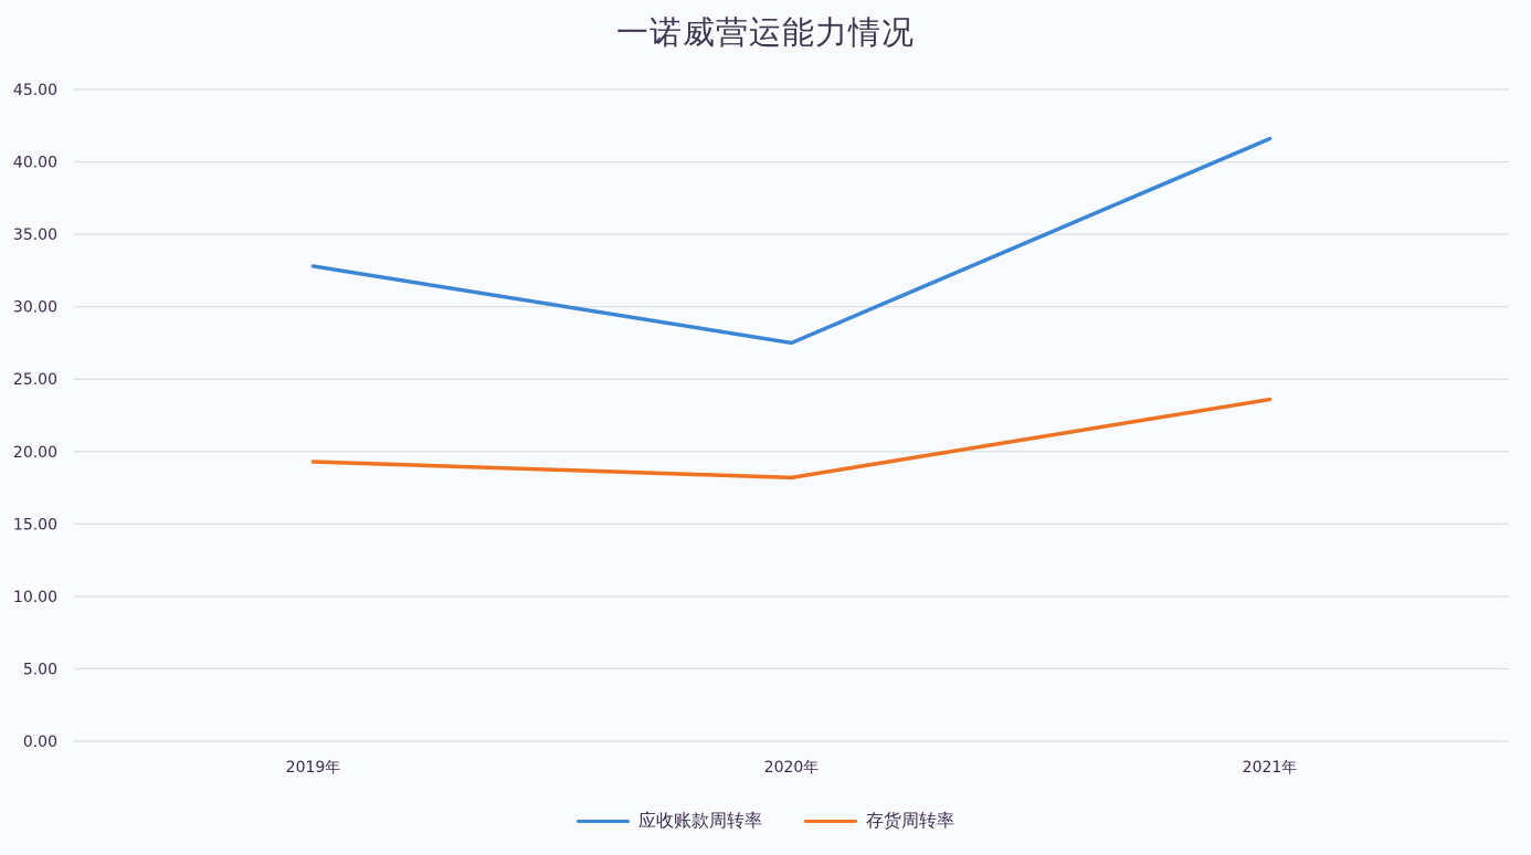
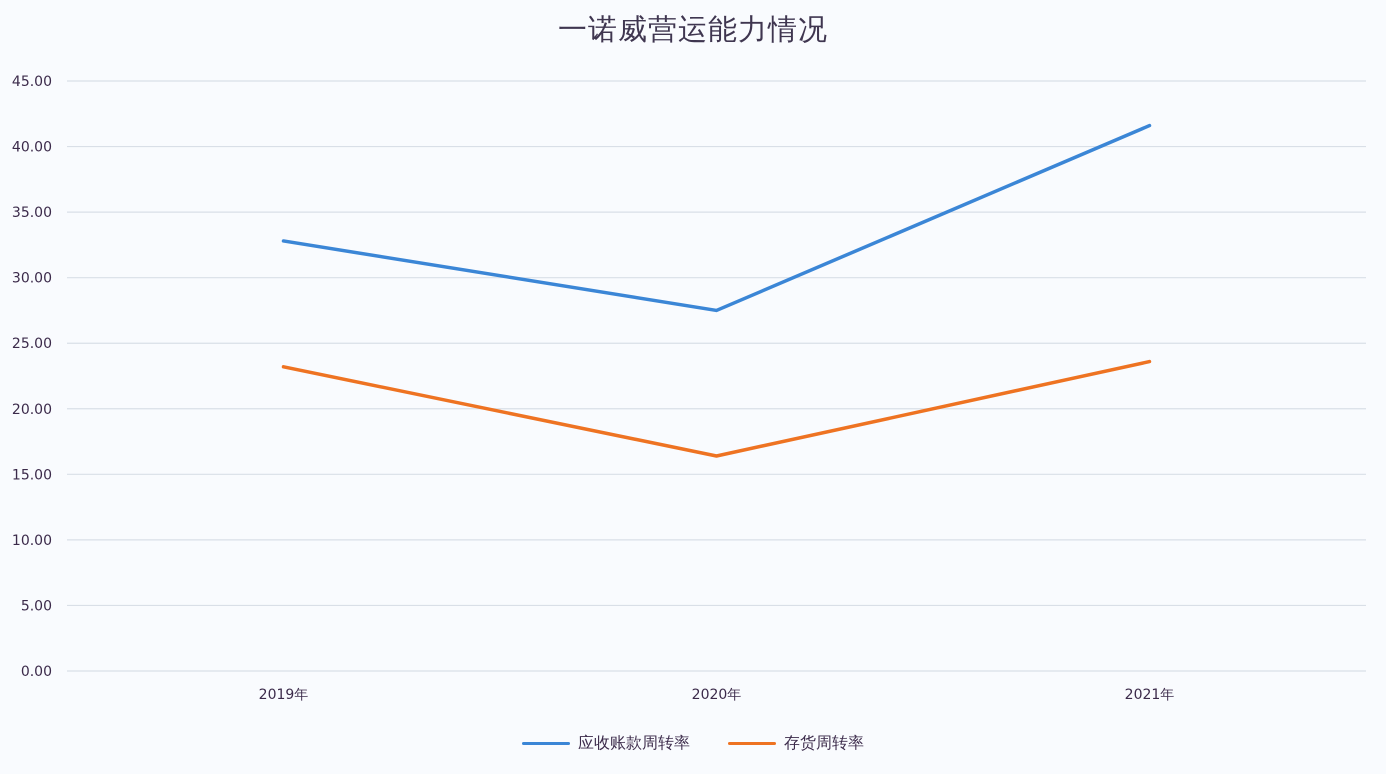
存货周转率/2019年: 19.3 -> 23.2
存货周转率/2020年: 18.2 -> 16.4
